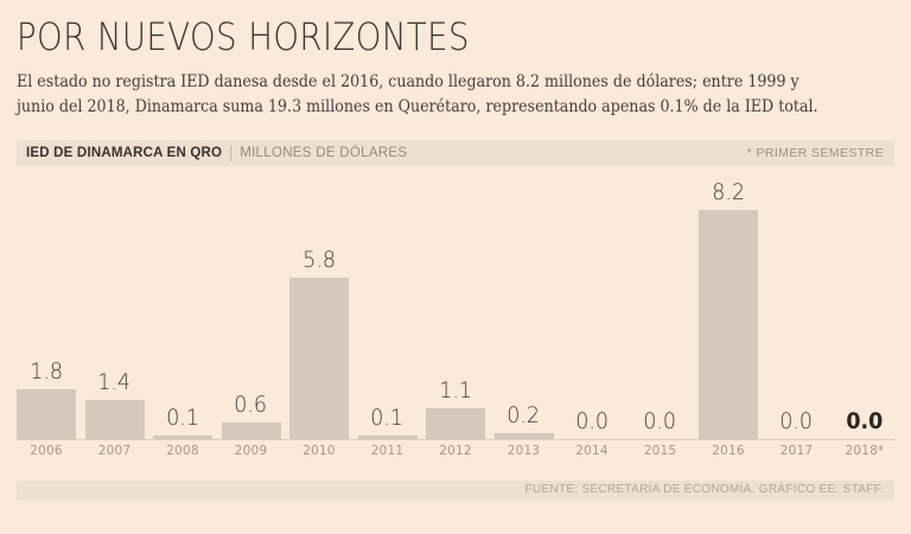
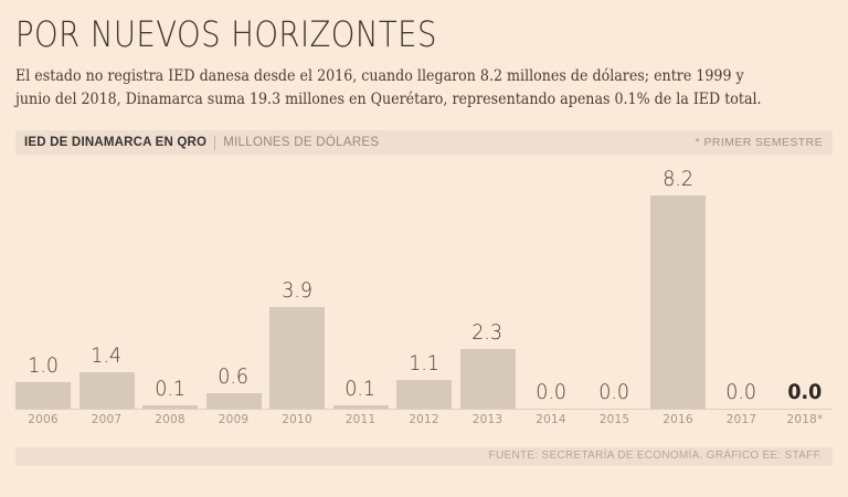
2006: 1.8 -> 1.0
2010: 5.8 -> 3.9
2013: 0.2 -> 2.3
